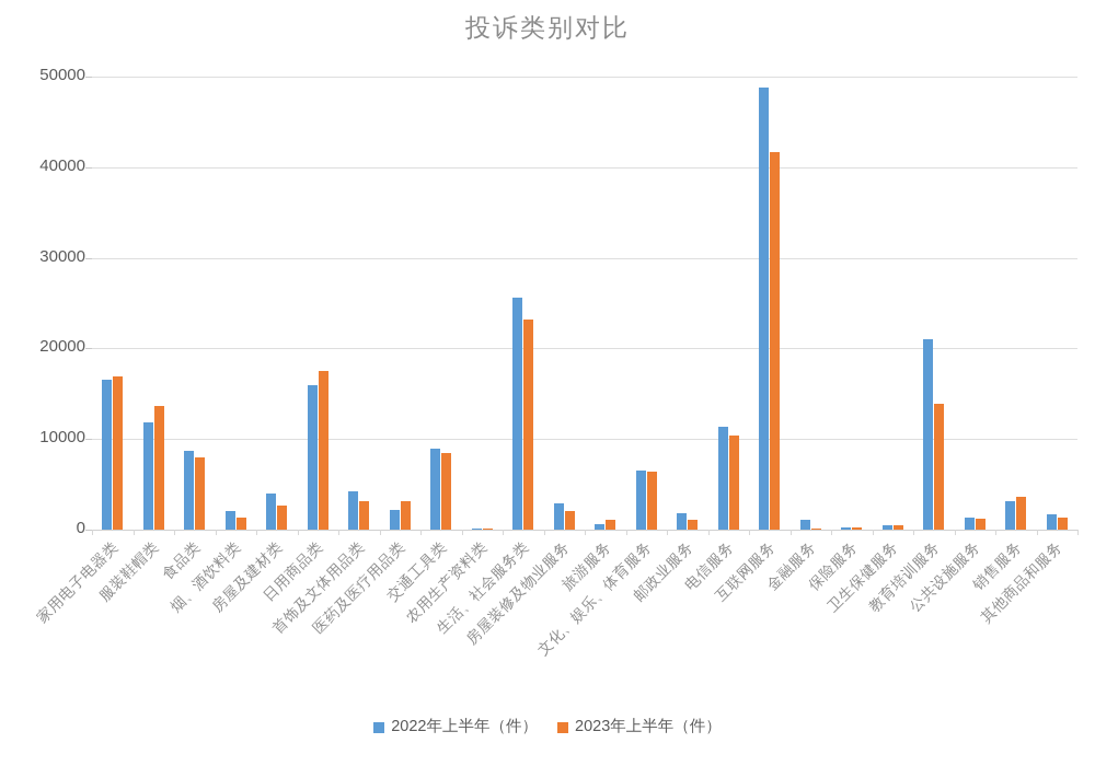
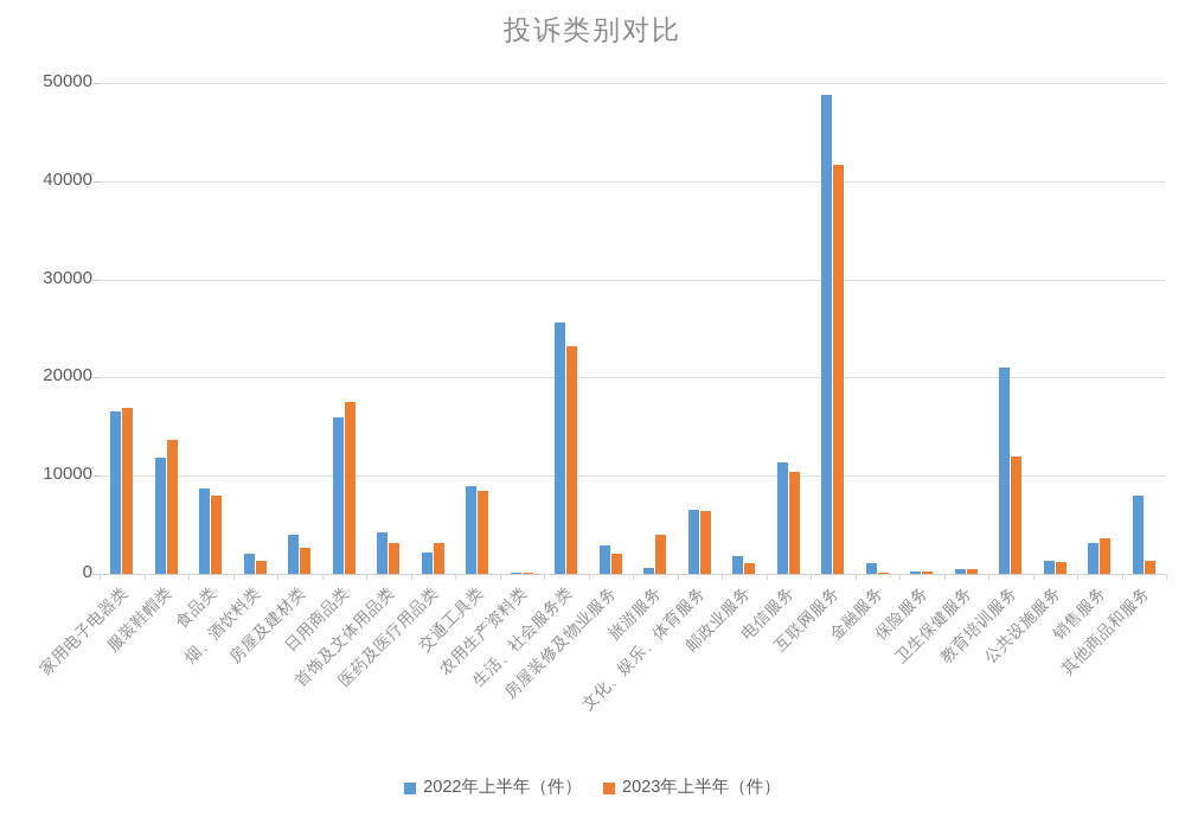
2023年上半年（件）/旅游服务: 1000 -> 4000
2023年上半年（件）/教育培训服务: 14000 -> 12000
2022年上半年（件）/其他商品和服务: 2000 -> 8000
